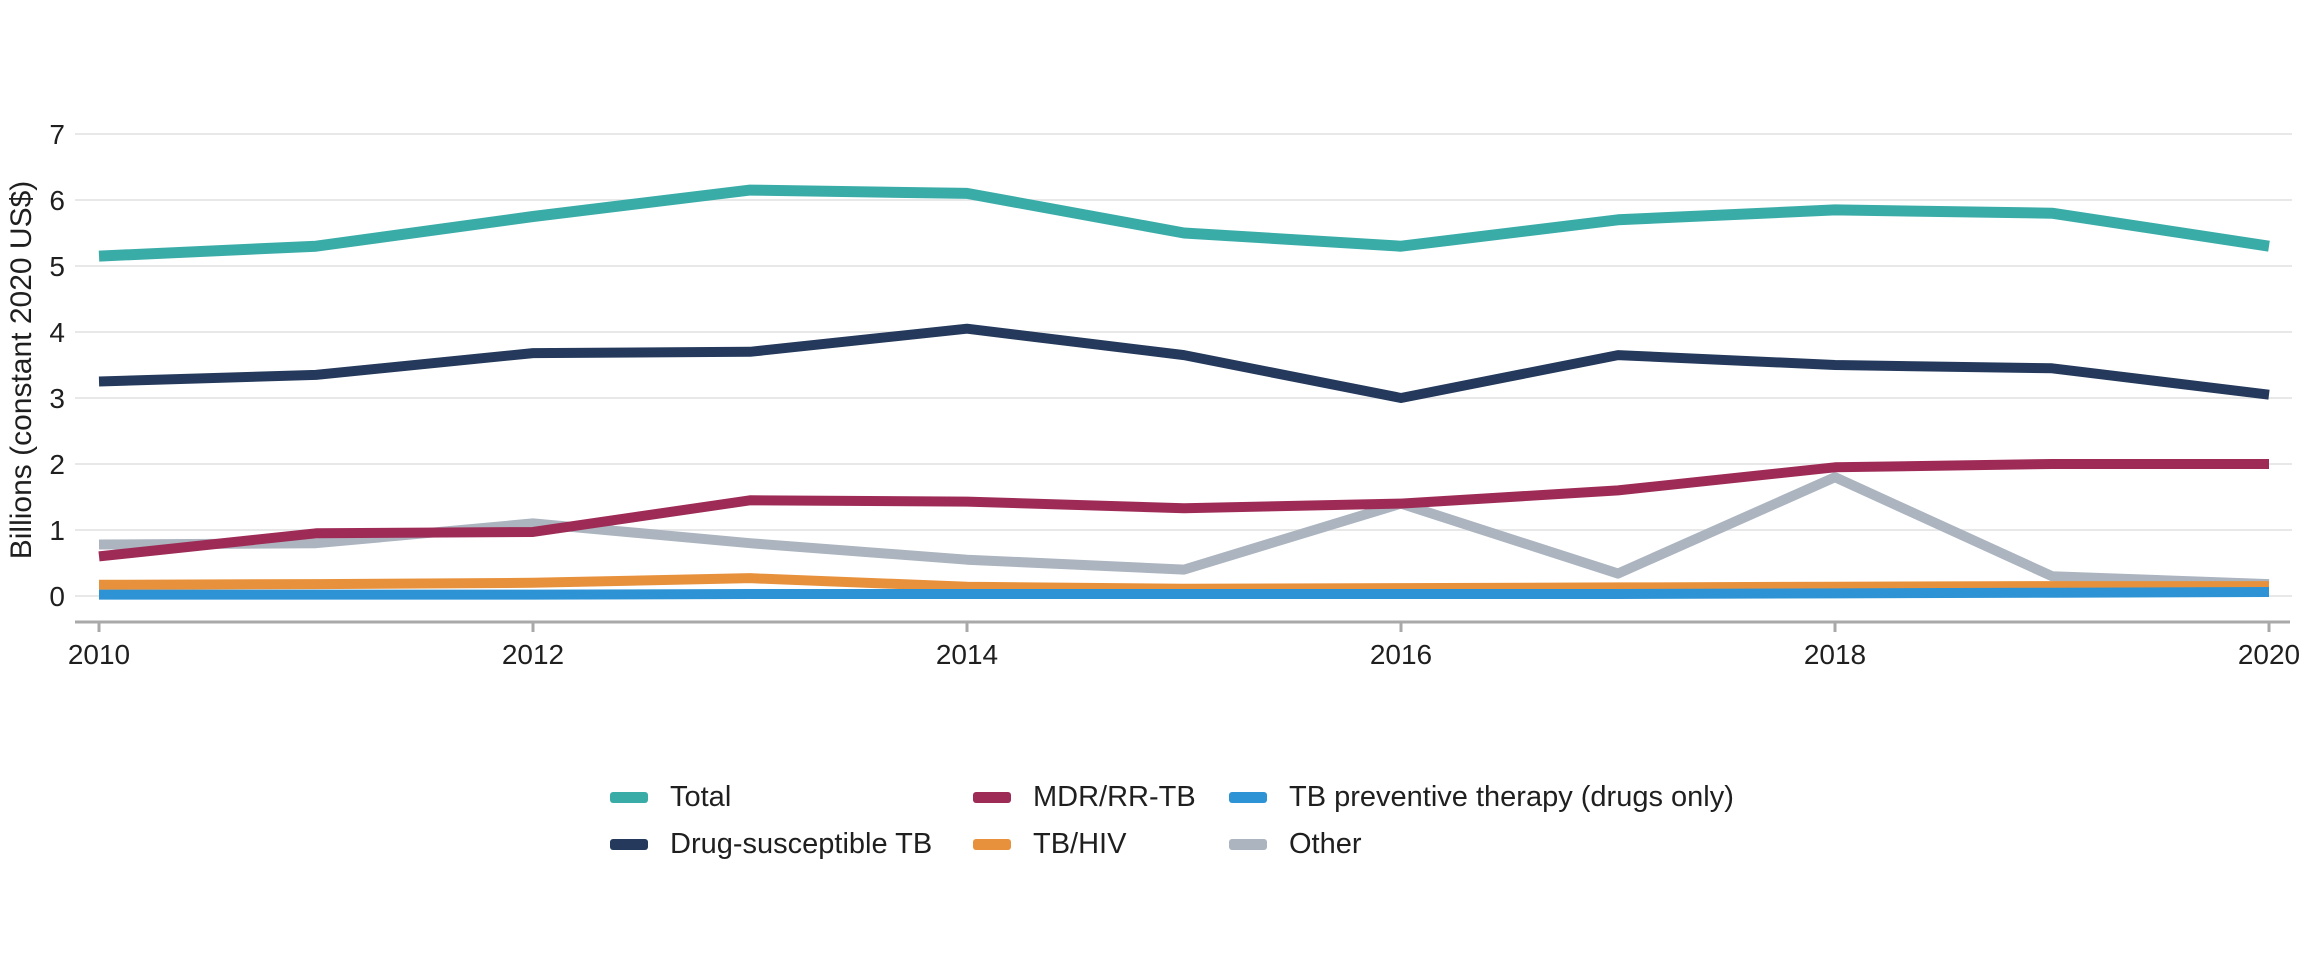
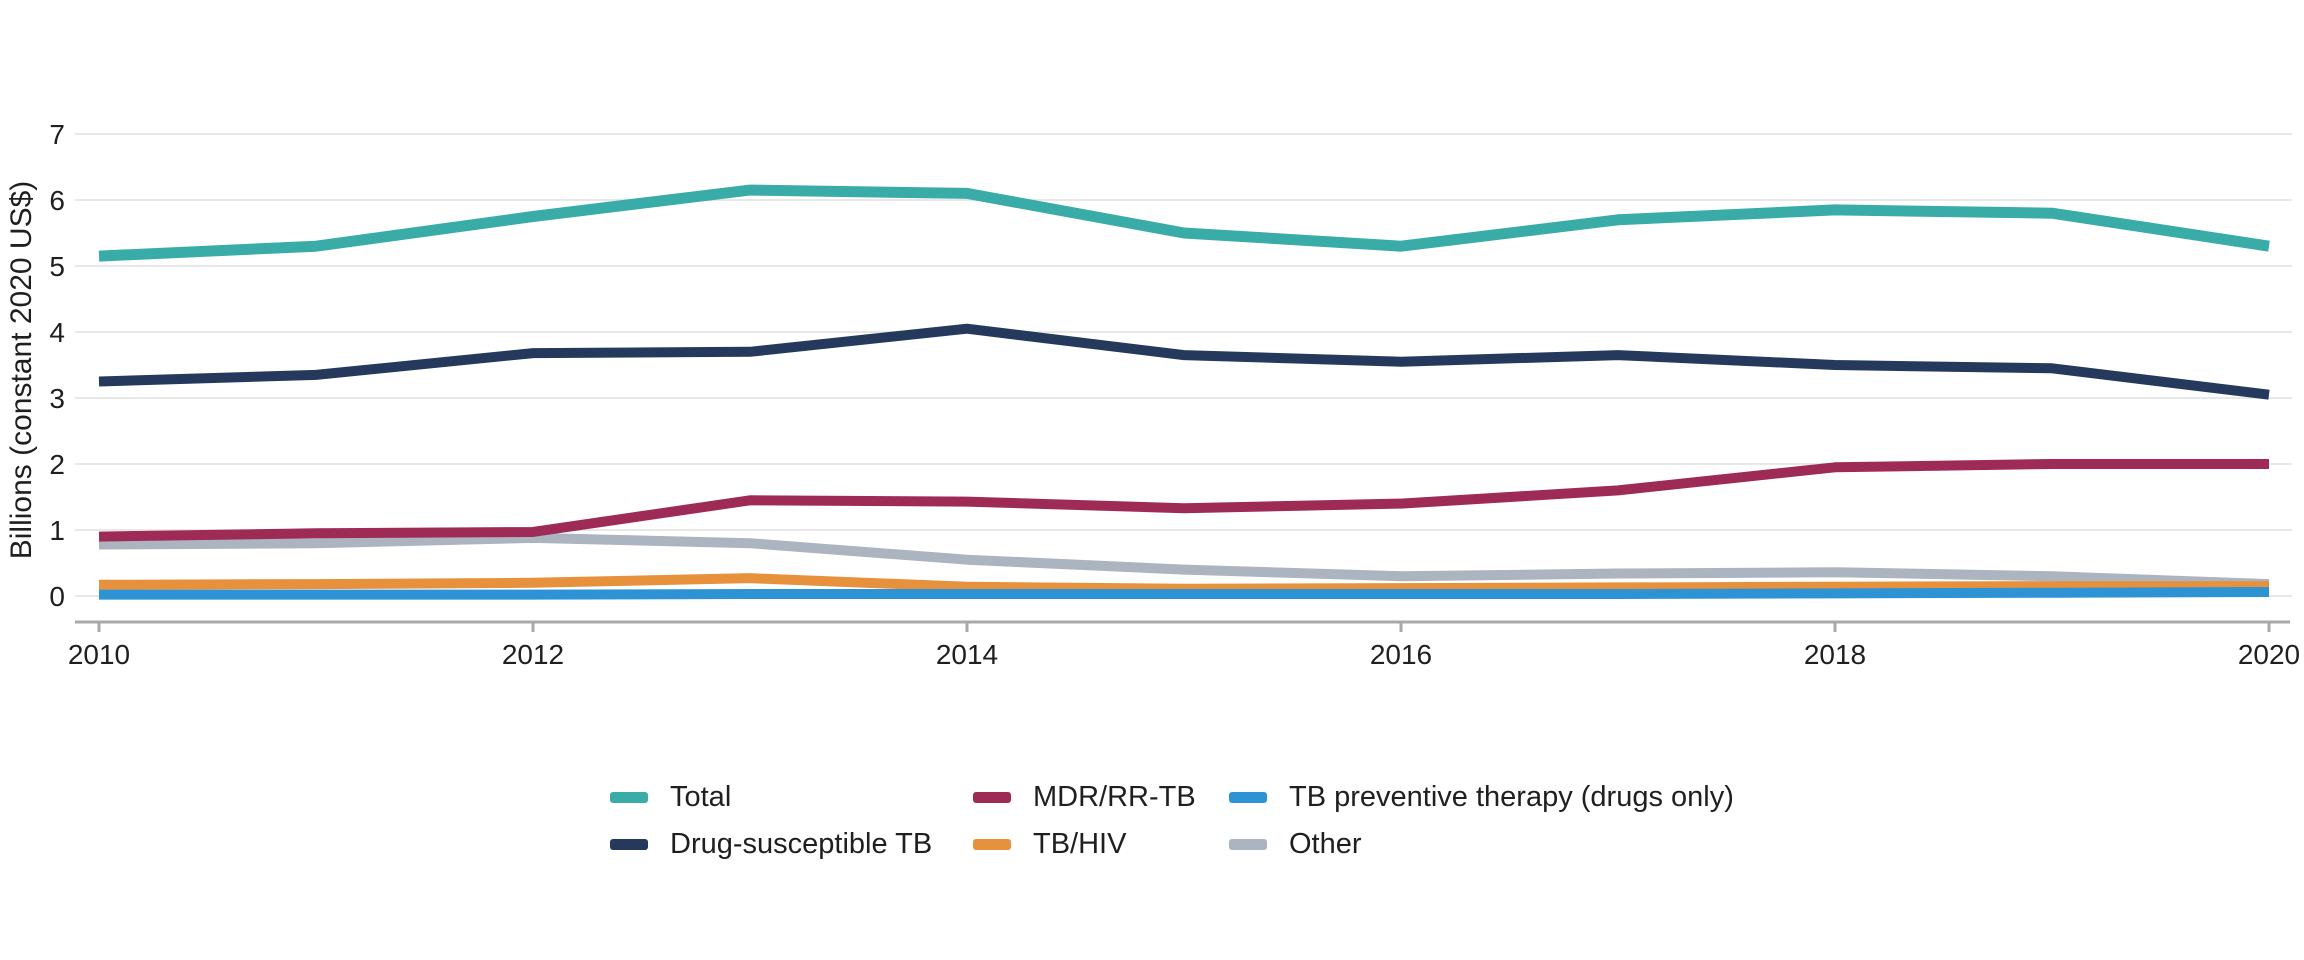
MDR/RR-TB/2010: 0.6 -> 0.9
Other/2012: 1.1 -> 0.9
Drug-susceptible TB/2016: 3.0 -> 3.5
Other/2016: 1.4 -> 0.3
Other/2018: 1.8 -> 0.4
